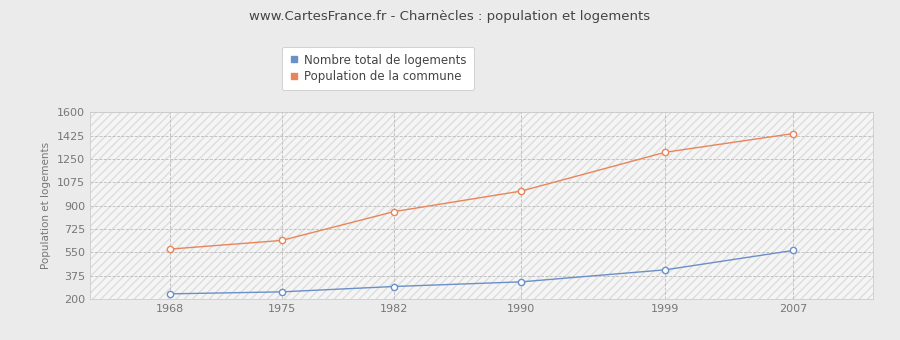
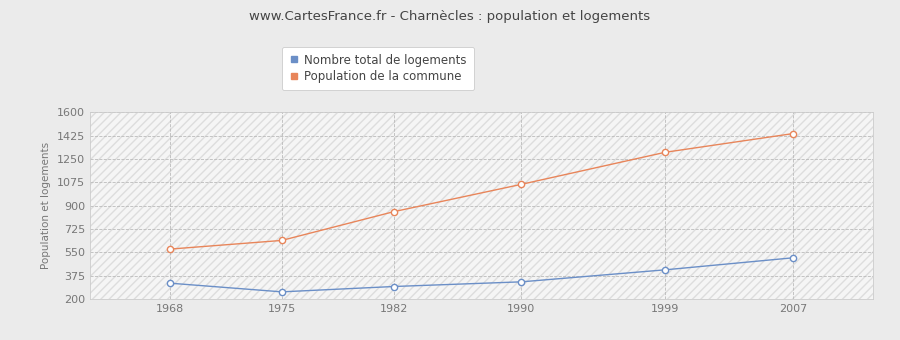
Nombre total de logements/1968: 240 -> 320
Population de la commune/1990: 1010 -> 1060
Nombre total de logements/2007: 560 -> 510
